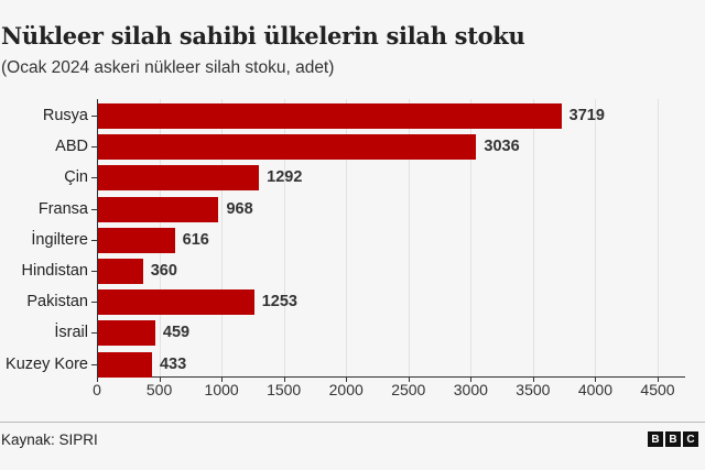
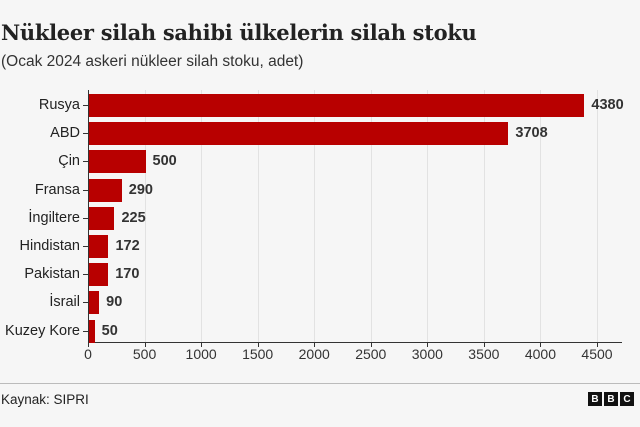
Rusya: 3719 -> 4380
ABD: 3036 -> 3708
Çin: 1292 -> 500
Fransa: 968 -> 290
İngiltere: 616 -> 225
Hindistan: 360 -> 172
Pakistan: 1253 -> 170
İsrail: 459 -> 90
Kuzey Kore: 433 -> 50
